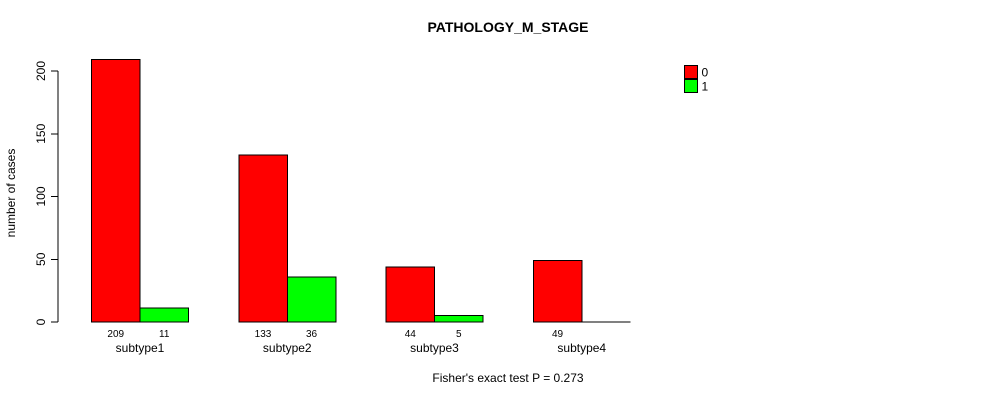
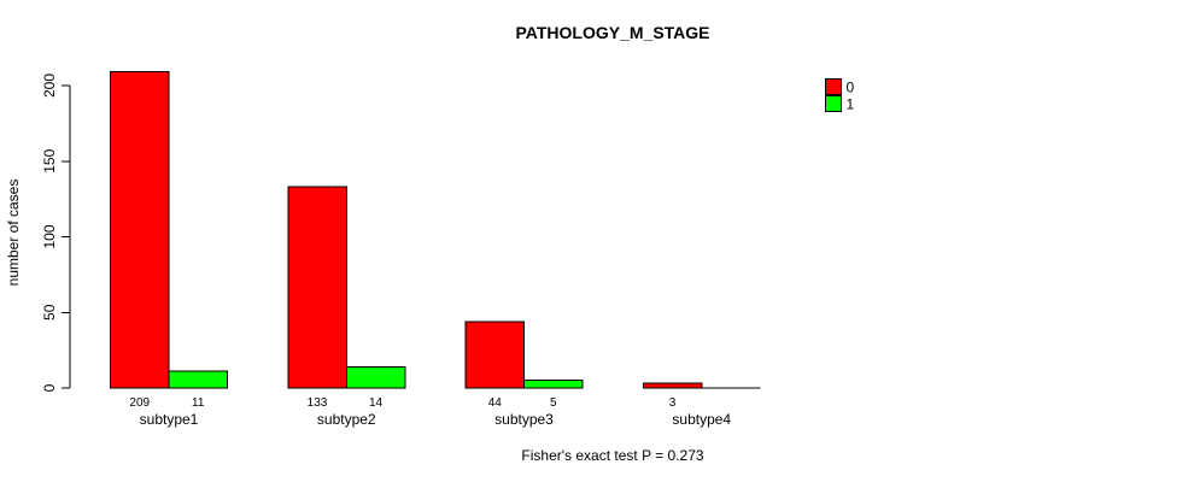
1/subtype2: 36 -> 14
0/subtype4: 49 -> 3
